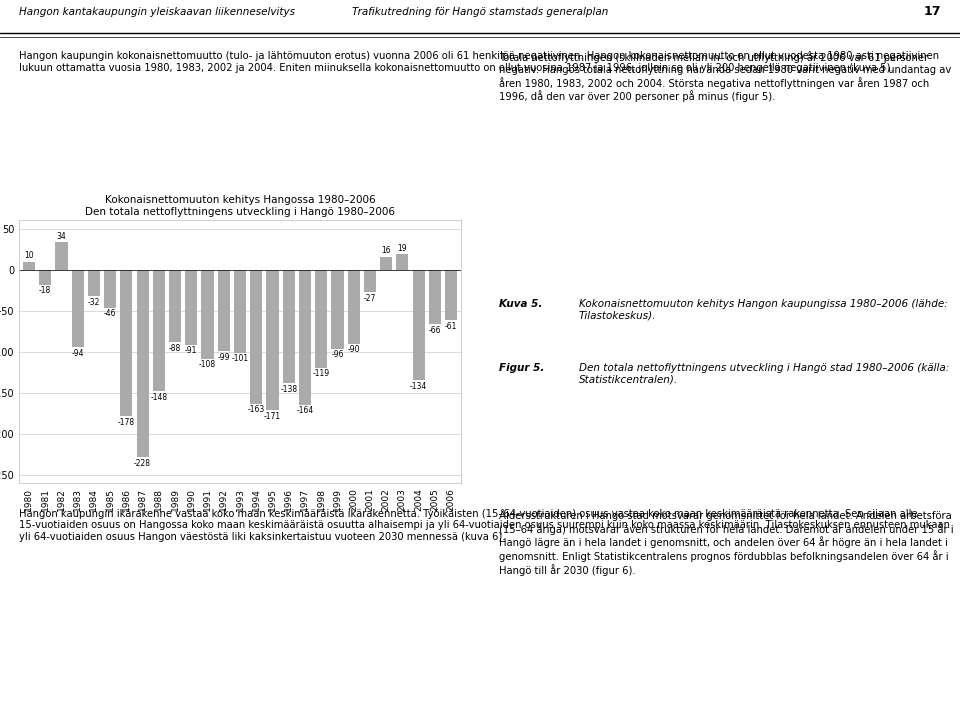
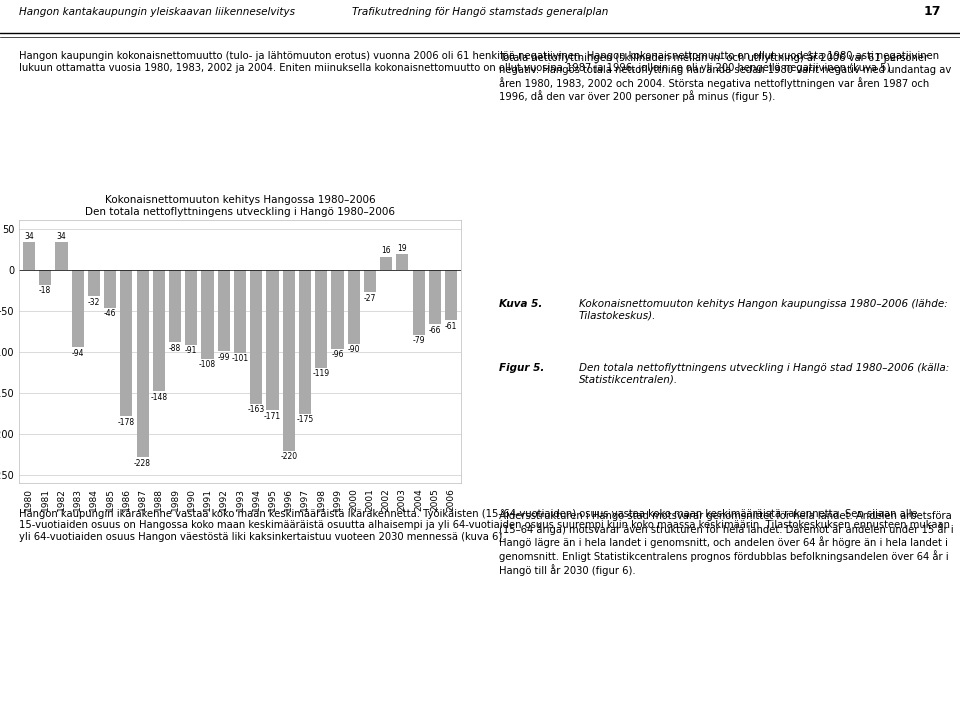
1980: 10 -> 34
1996: -138 -> -220
1997: -164 -> -175
2004: -134 -> -79
